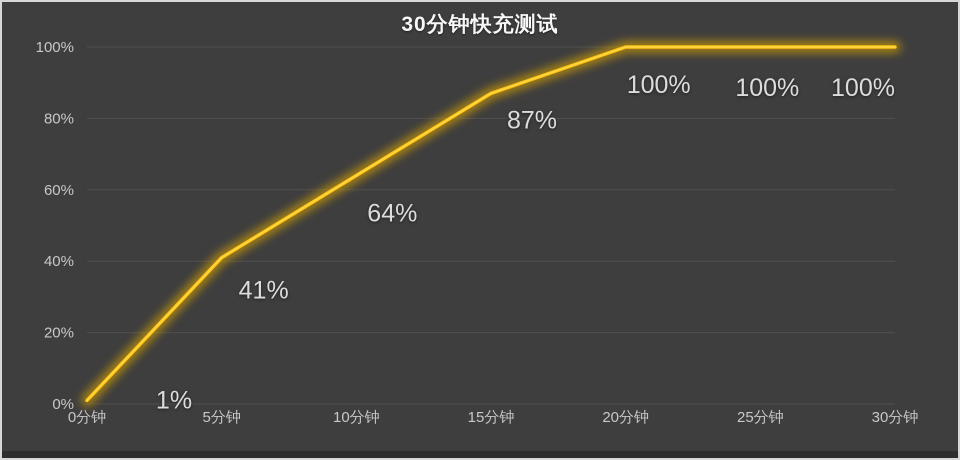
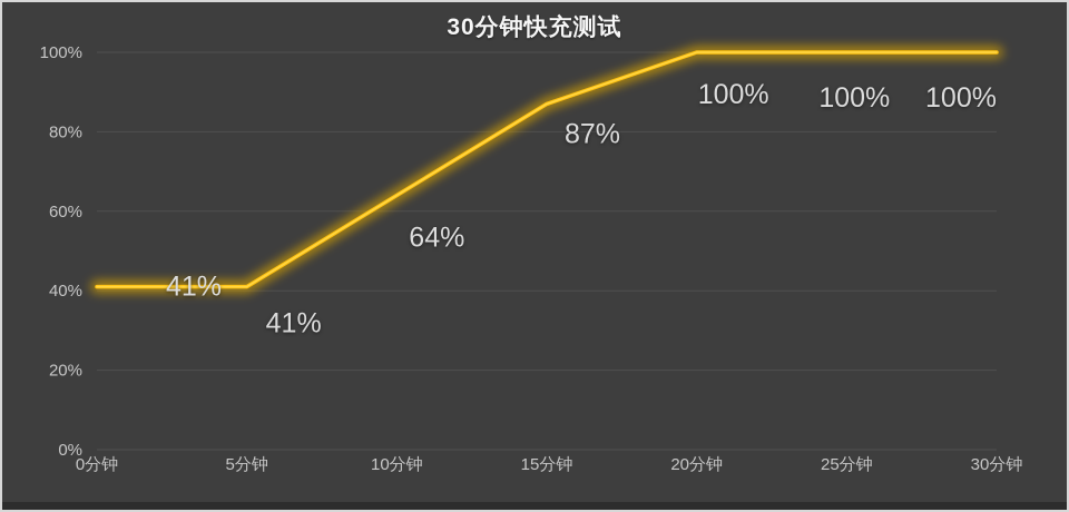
0分钟: 1% -> 41%
